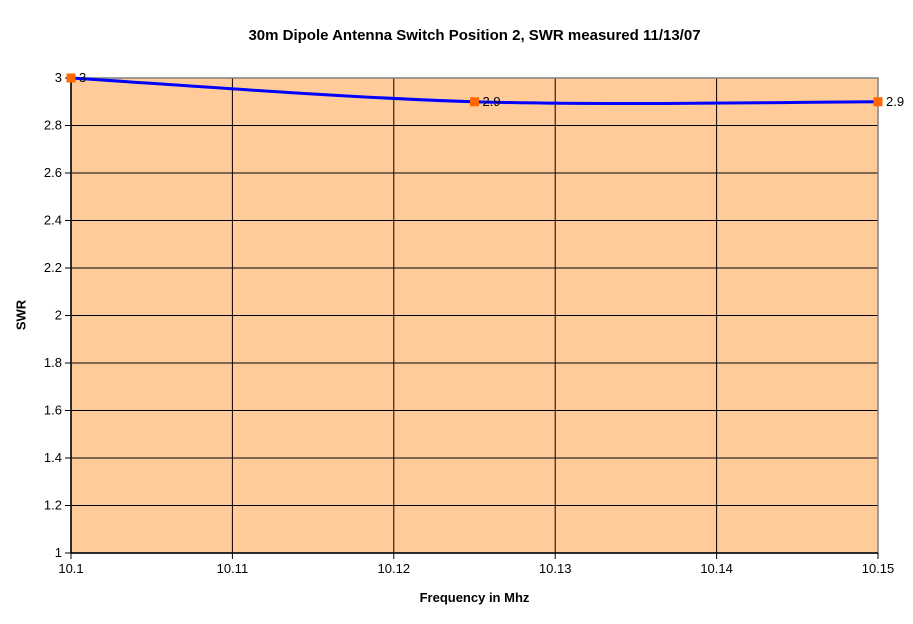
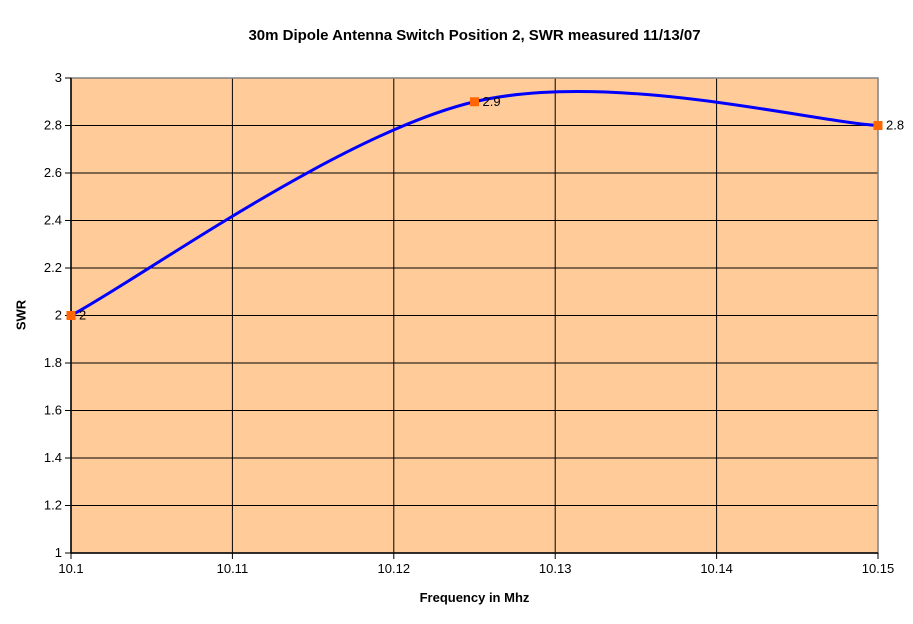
10.1: 3 -> 2
10.15: 2.9 -> 2.8
